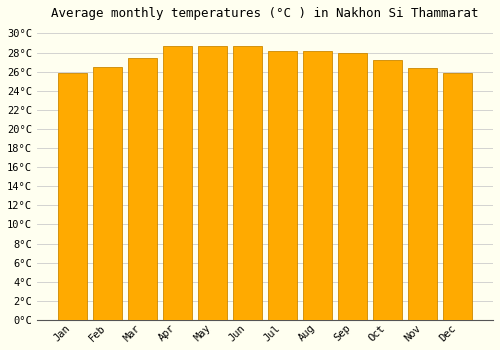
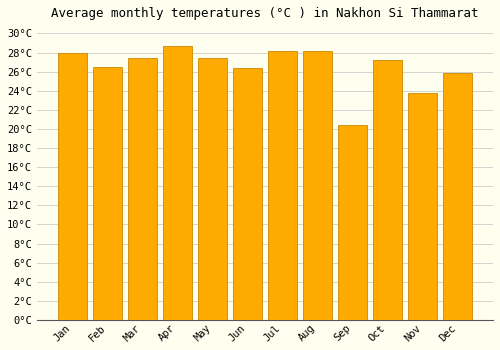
Jan: 25.9°C -> 28.0°C
May: 28.7°C -> 27.4°C
Jun: 28.7°C -> 26.4°C
Sep: 27.9°C -> 20.4°C
Nov: 26.4°C -> 23.8°C
